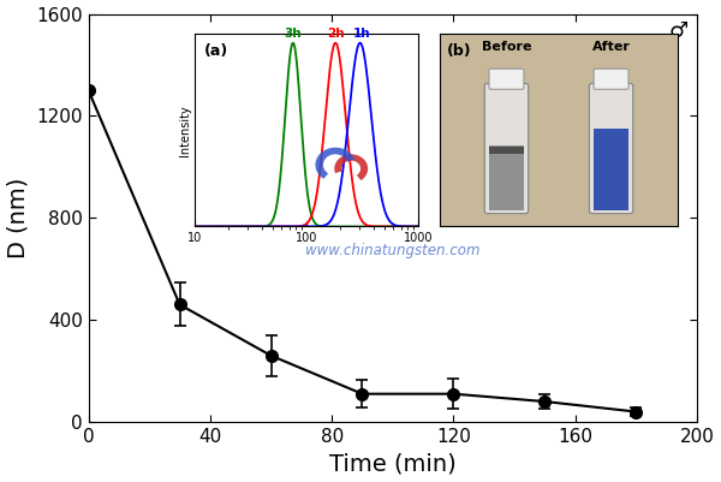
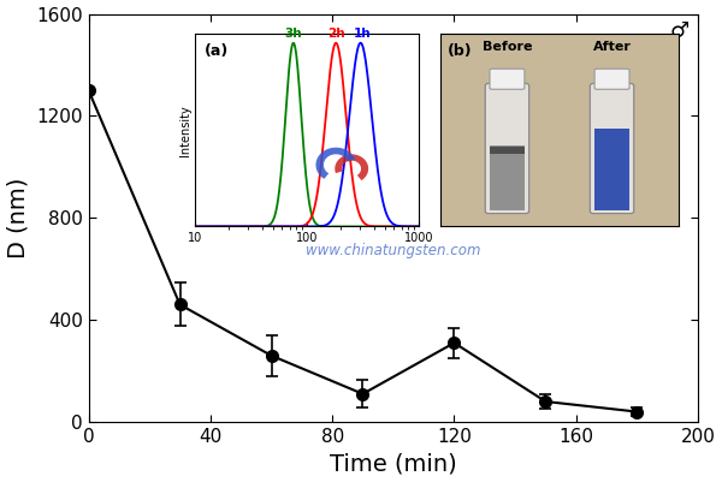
120: 110 -> 310
